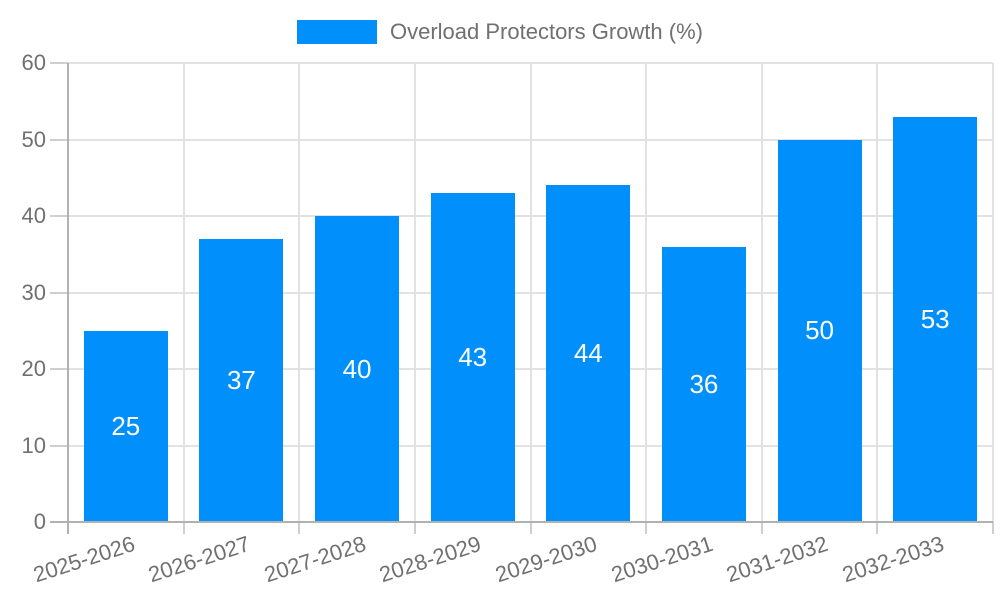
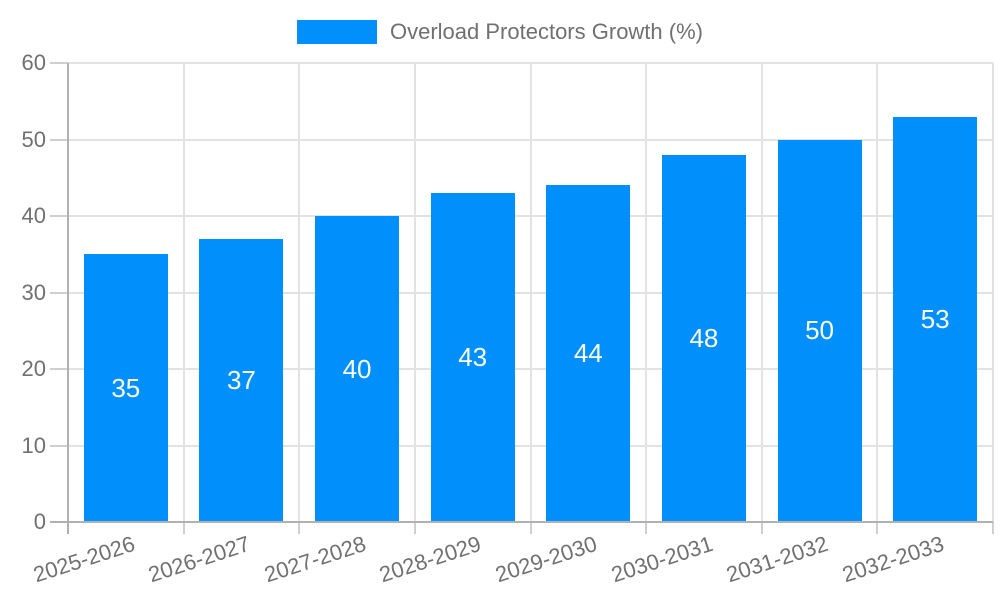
2025-2026: 25 -> 35
2030-2031: 36 -> 48
